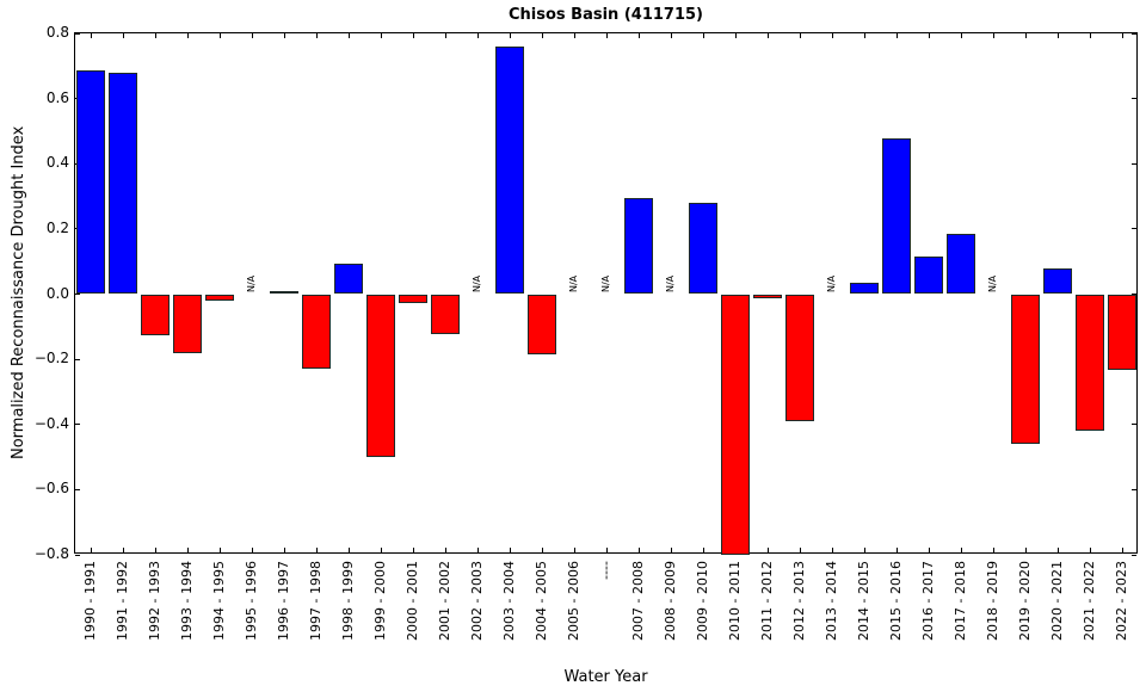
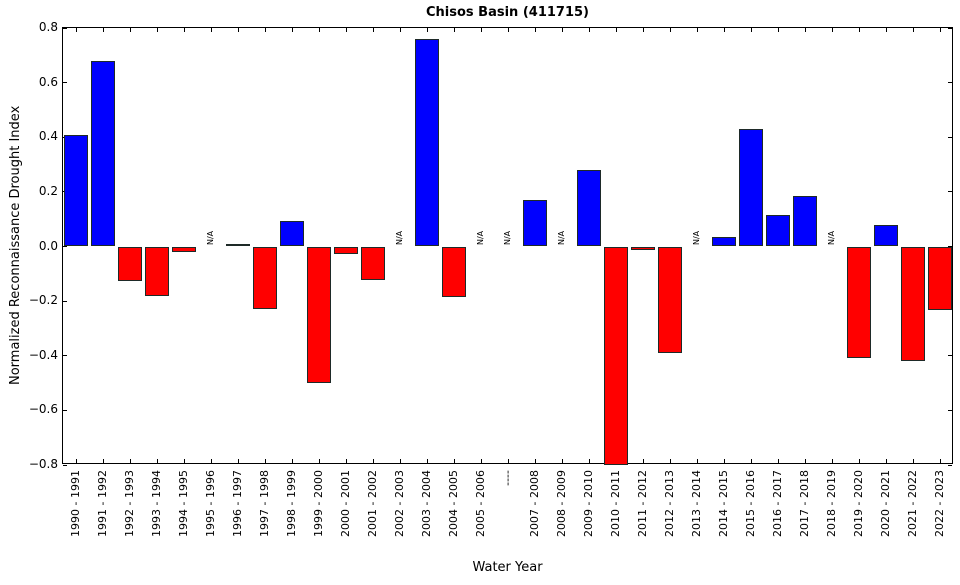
1990 - 1991: 0.69 -> 0.41
2007 - 2008: 0.29 -> 0.17
2015 - 2016: 0.48 -> 0.43
2019 - 2020: -0.46 -> -0.41
